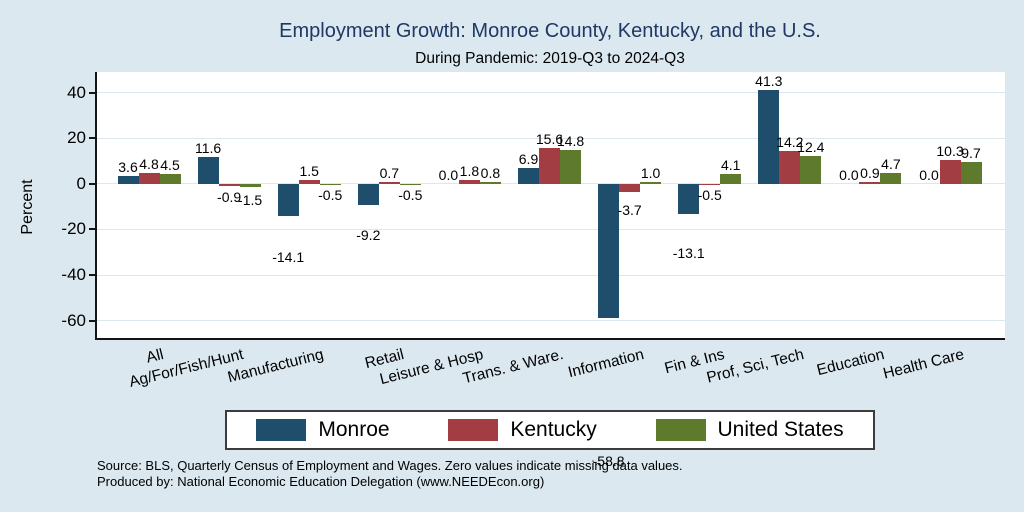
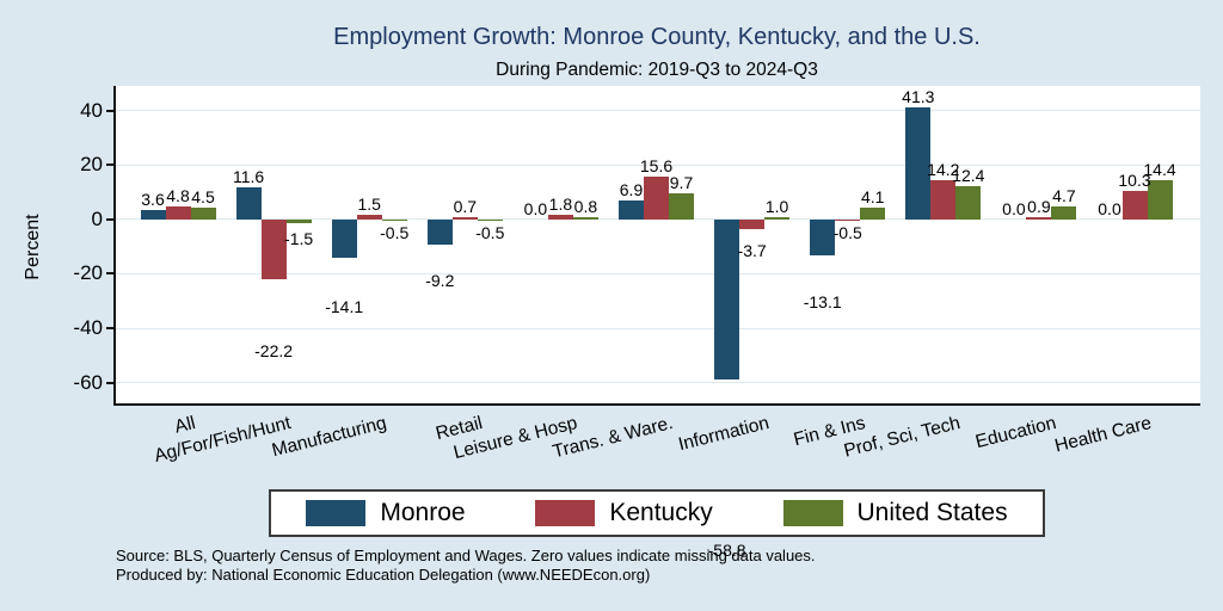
Kentucky/Ag/For/Fish/Hunt: -0.9 -> -22.2
United States/Trans. & Ware.: 14.8 -> 9.7
United States/Health Care: 9.7 -> 14.4
